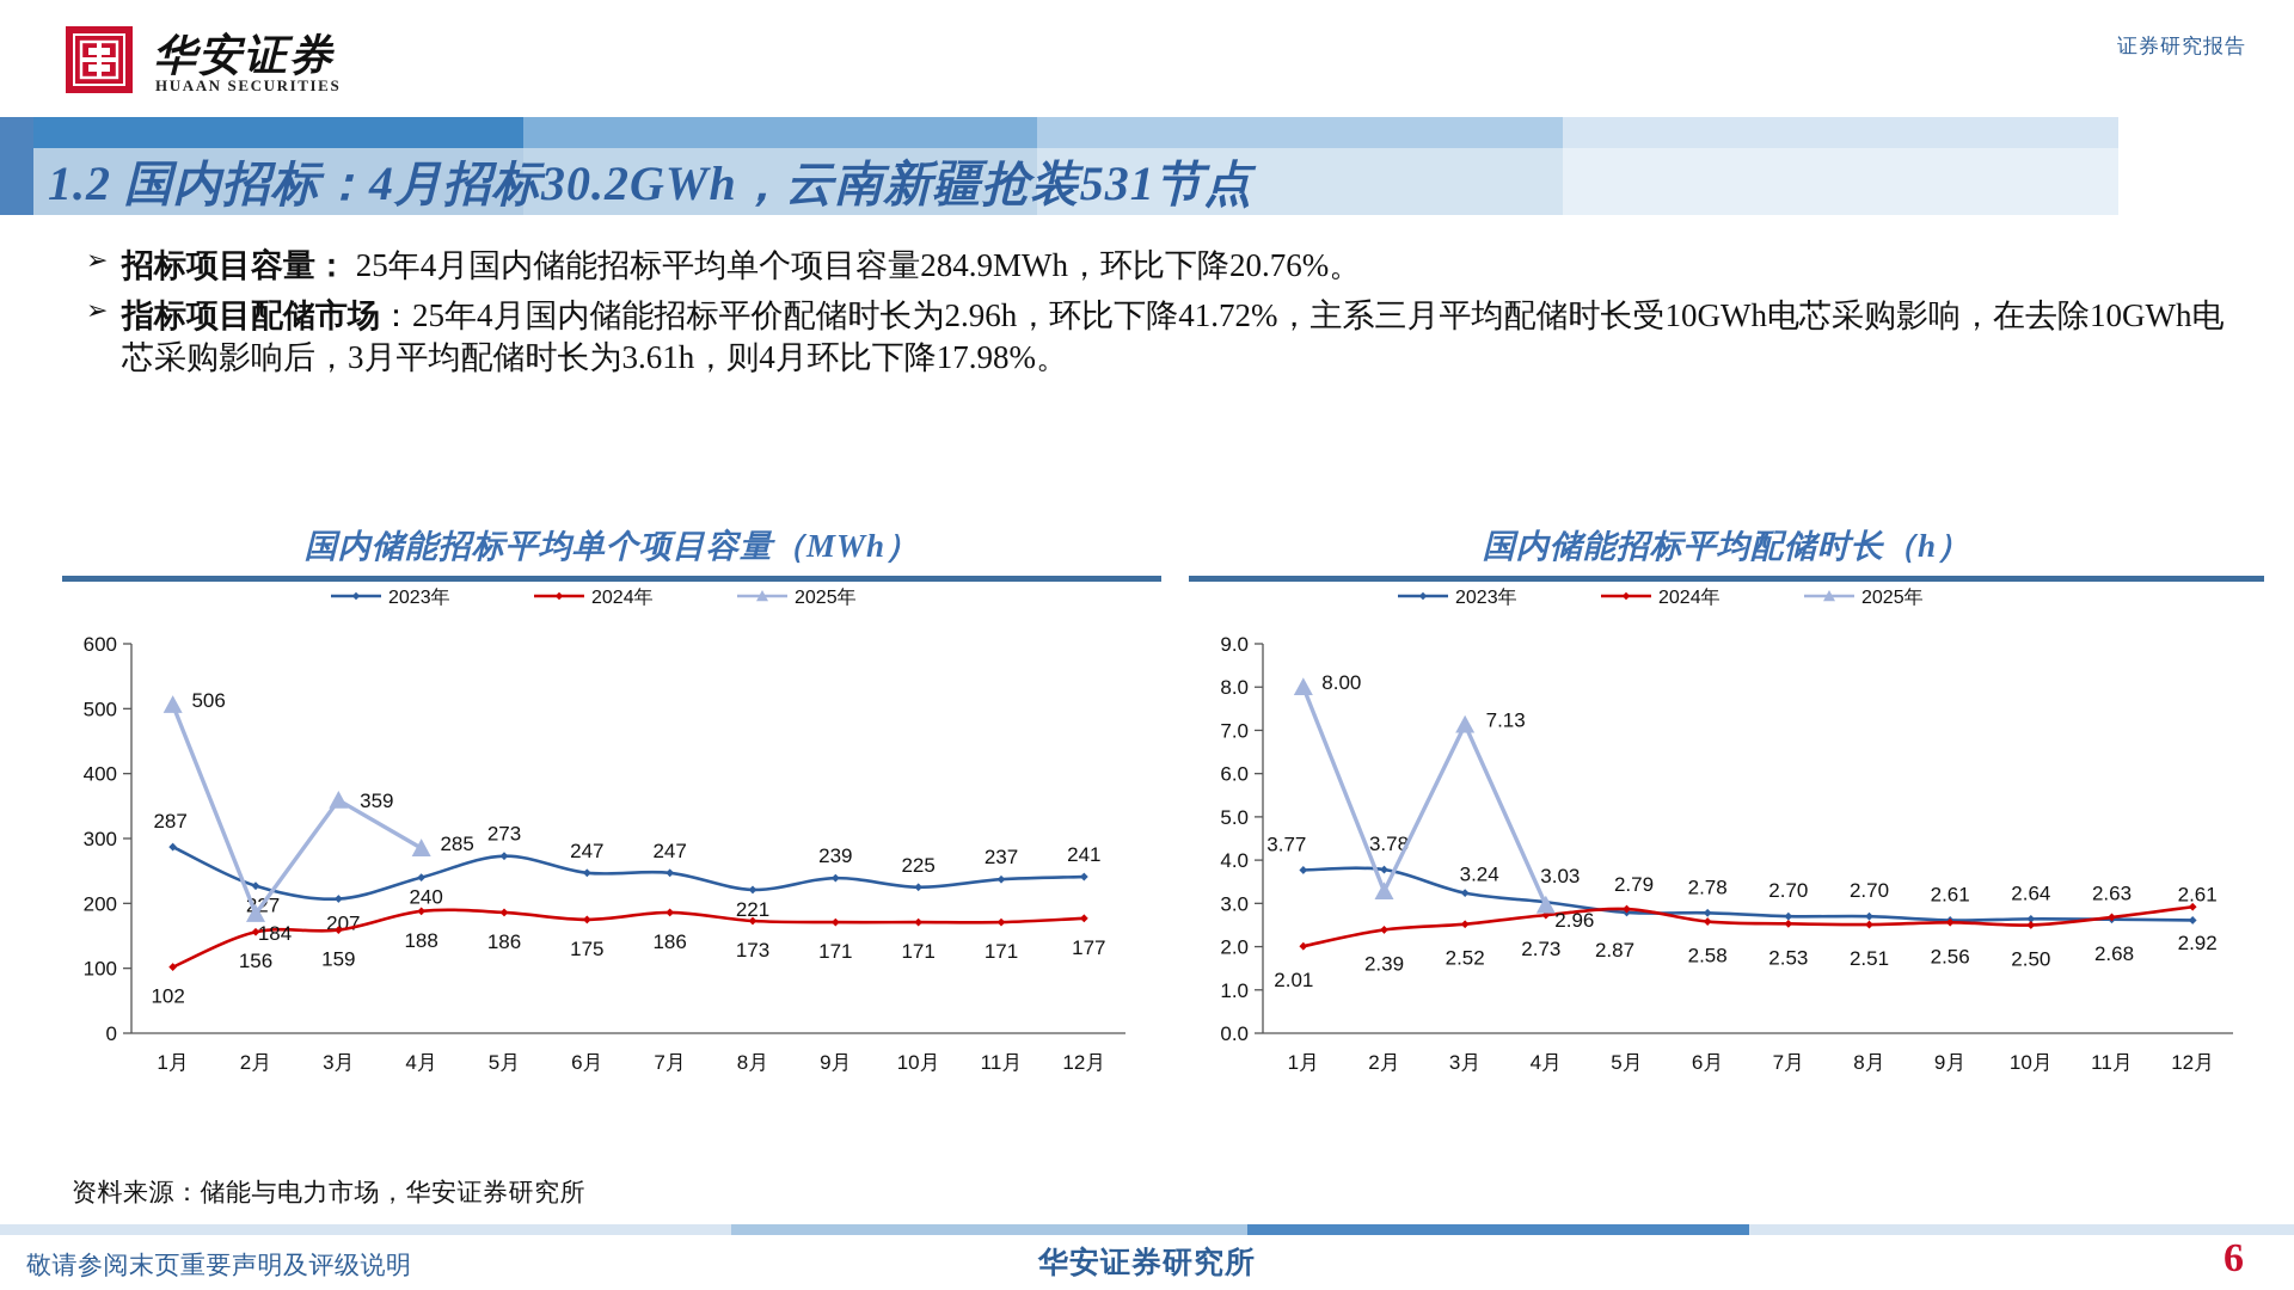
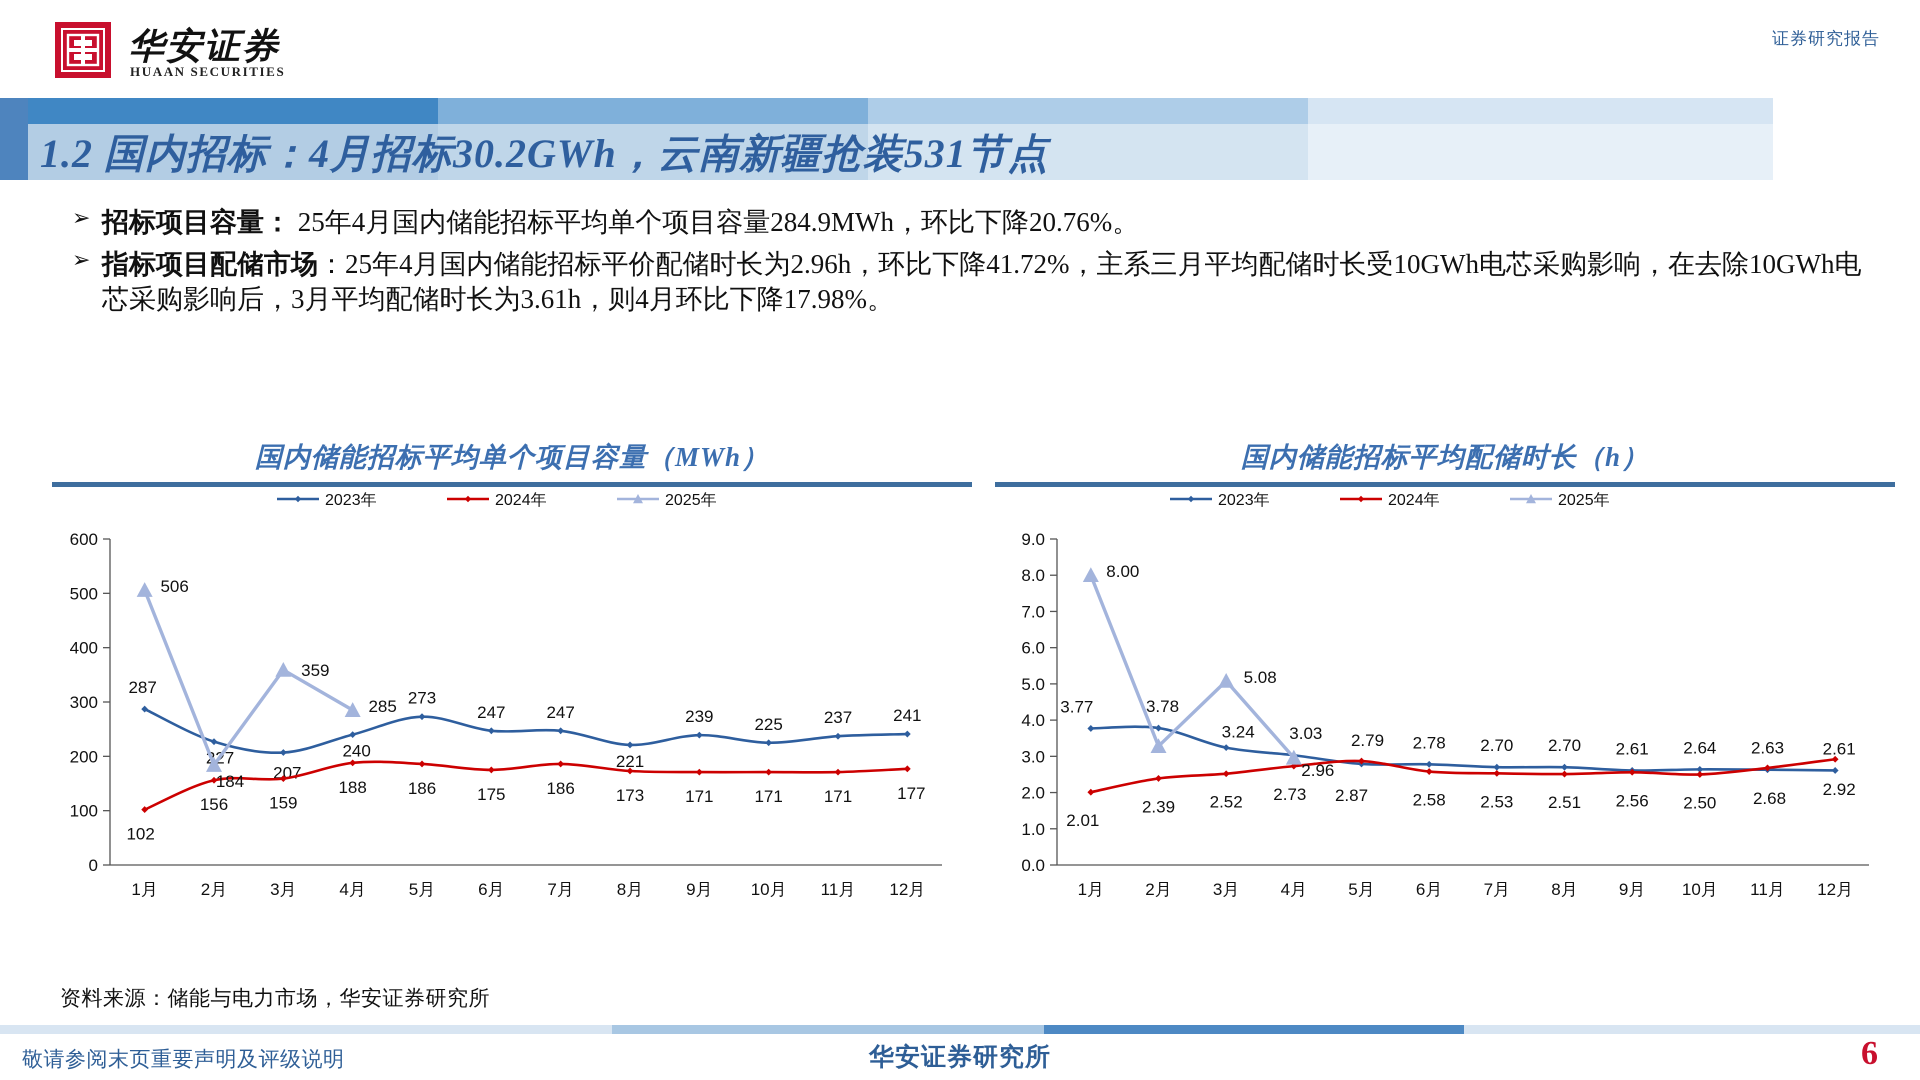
国内储能招标平均配储时长（h）/2025年/3月: 7.13 -> 5.08
